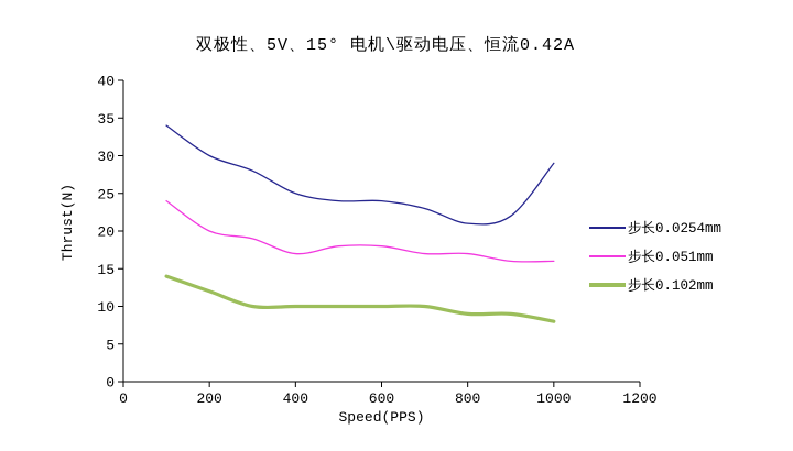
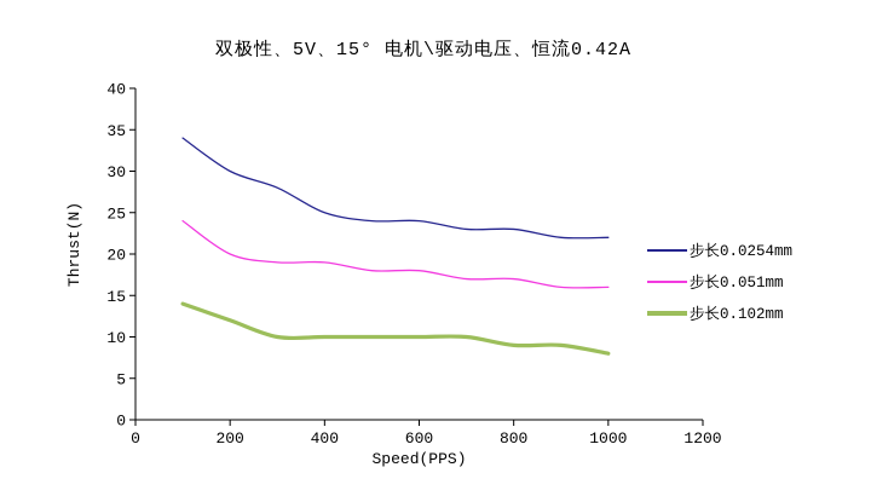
步长0.051mm/400: 17 -> 19
步长0.0254mm/800: 21 -> 23
步长0.0254mm/1000: 29 -> 22
